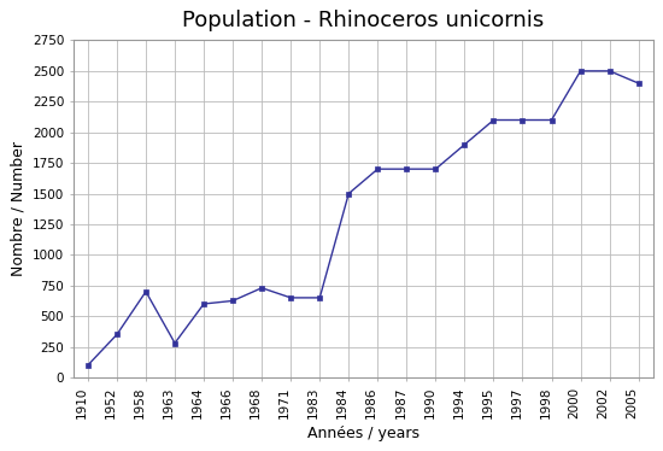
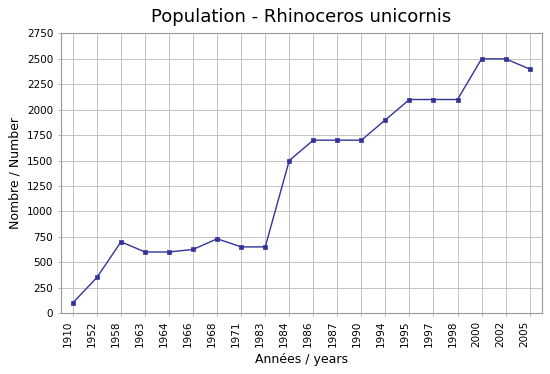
1963: 280 -> 600
